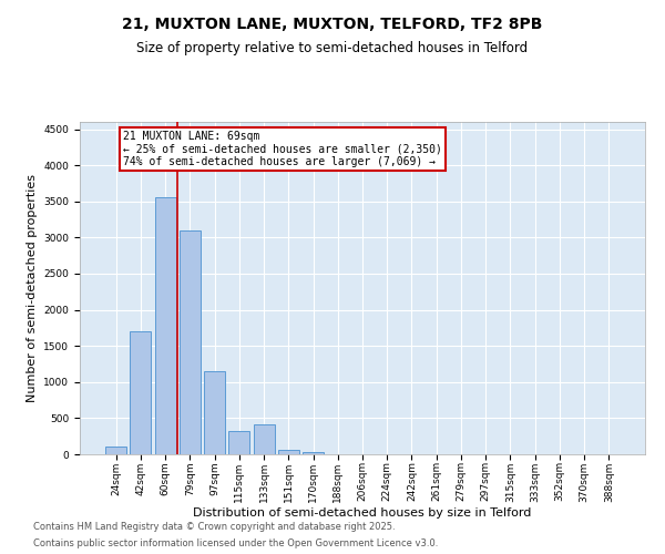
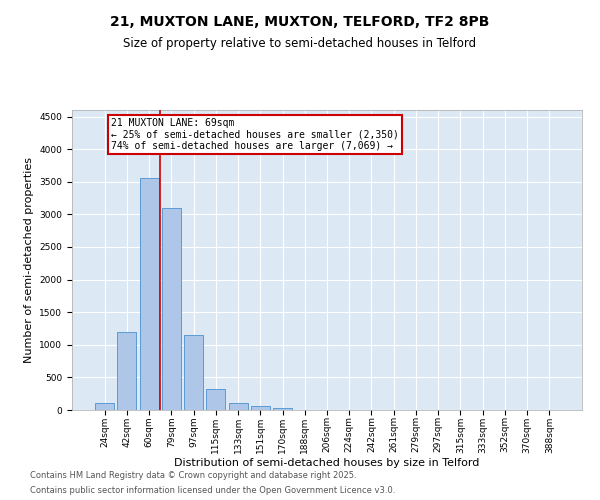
42sqm: 1700 -> 1200
133sqm: 420 -> 100
